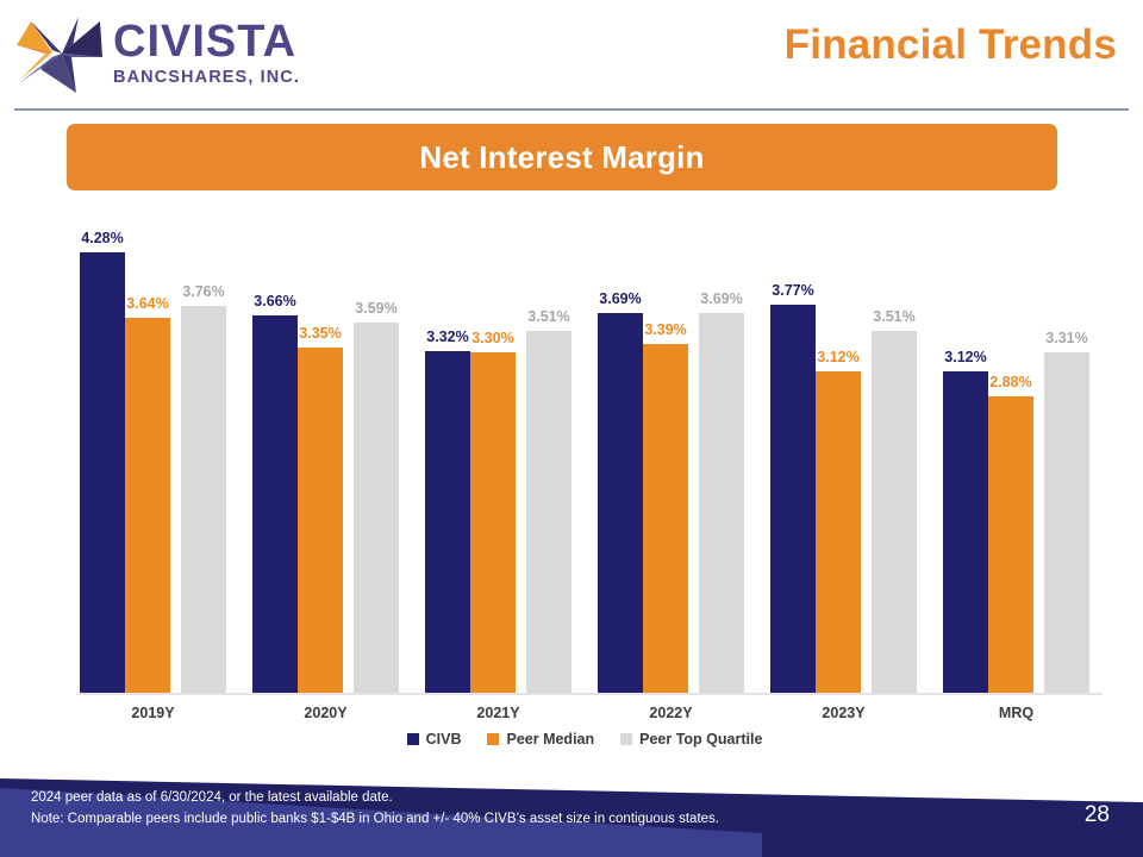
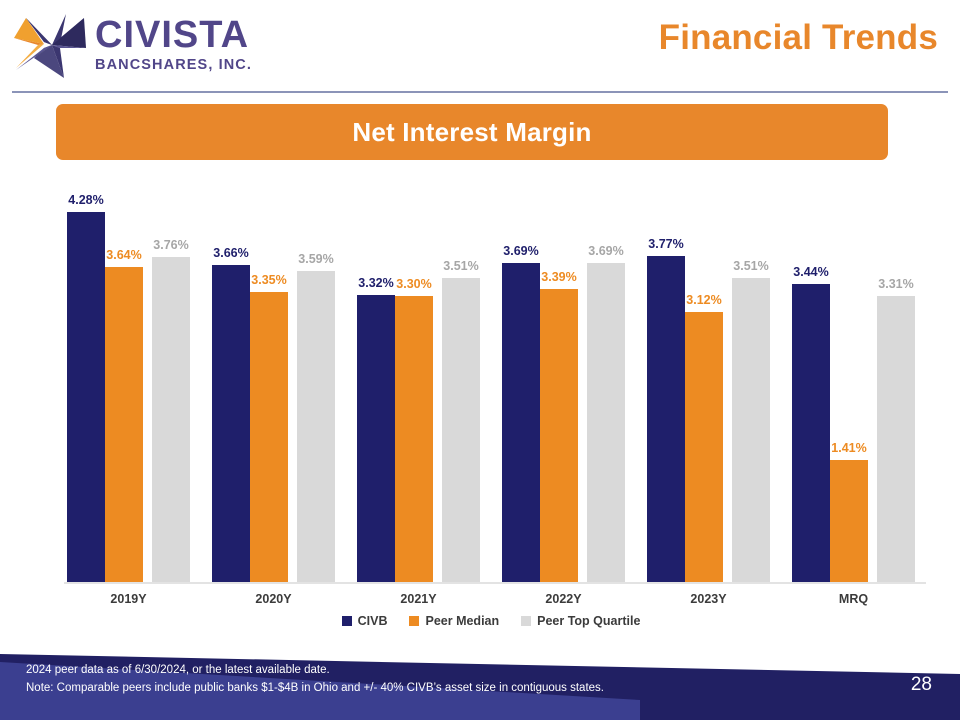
CIVB/MRQ: 3.12% -> 3.44%
Peer Median/MRQ: 2.88% -> 1.41%
